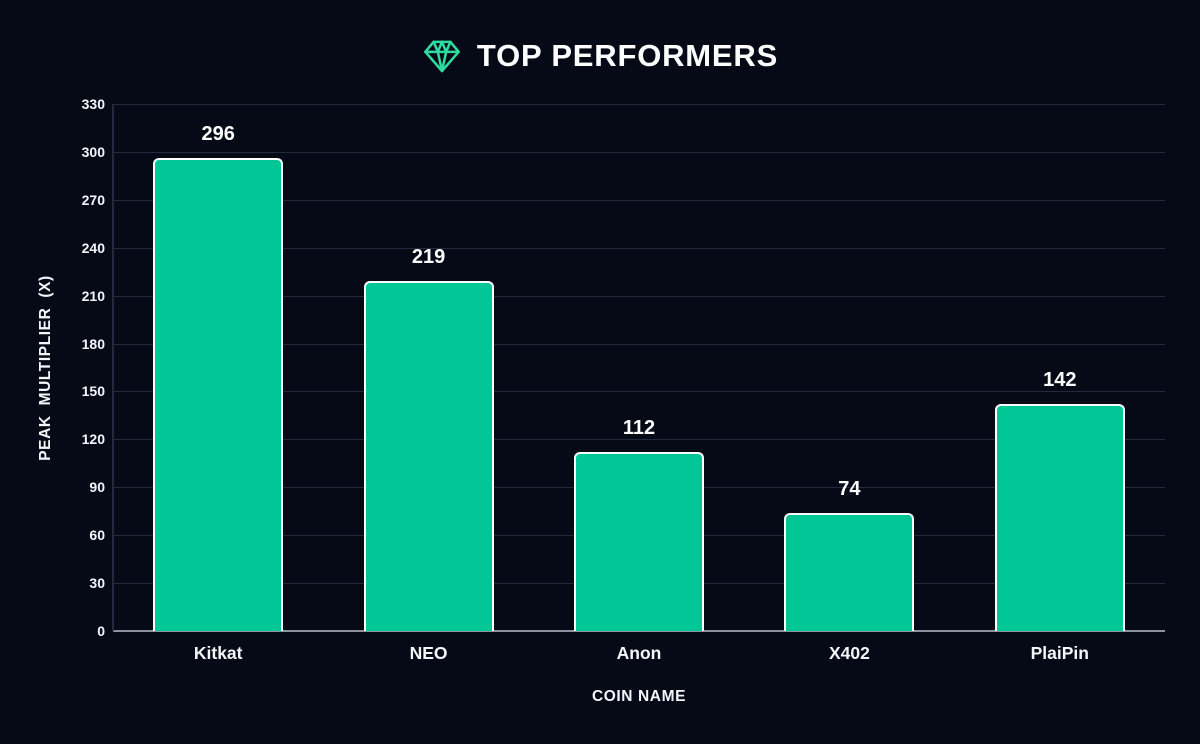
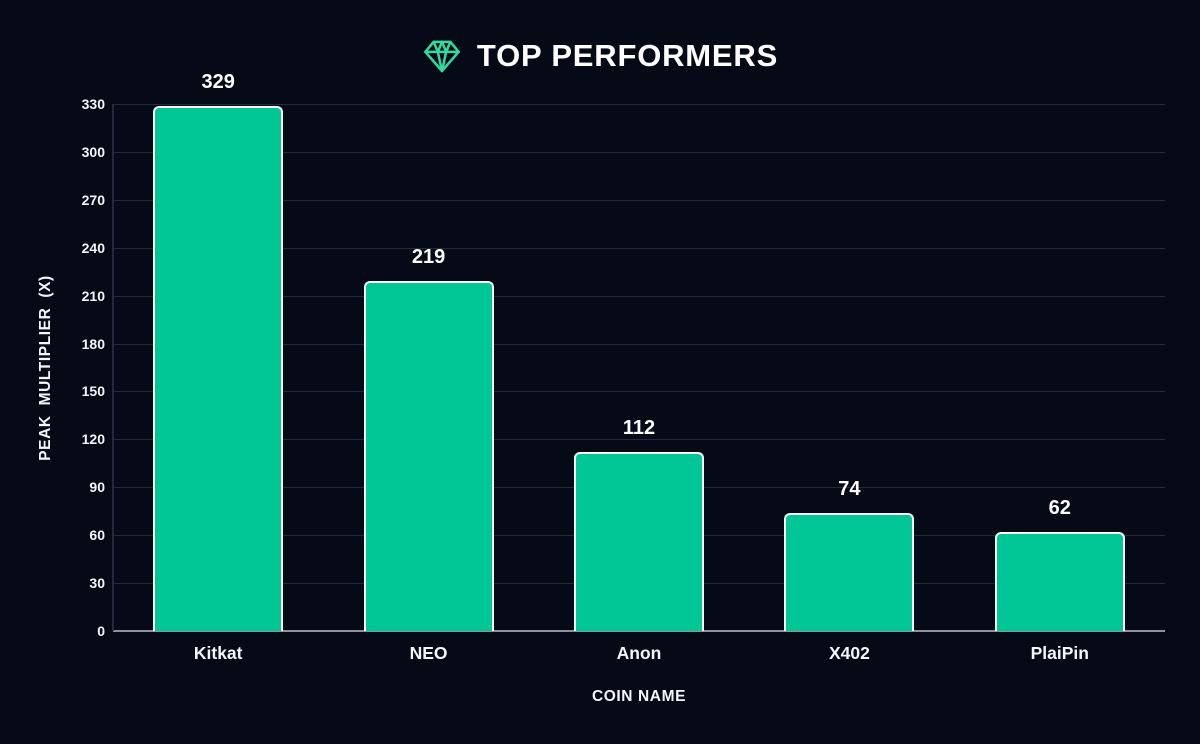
Kitkat: 296 -> 329
PlaiPin: 142 -> 62
